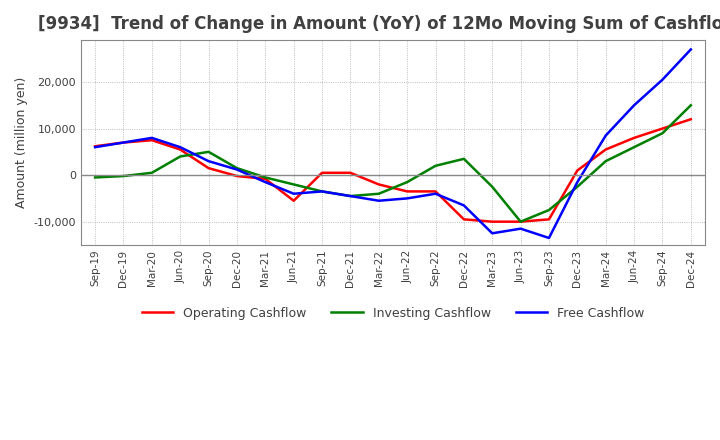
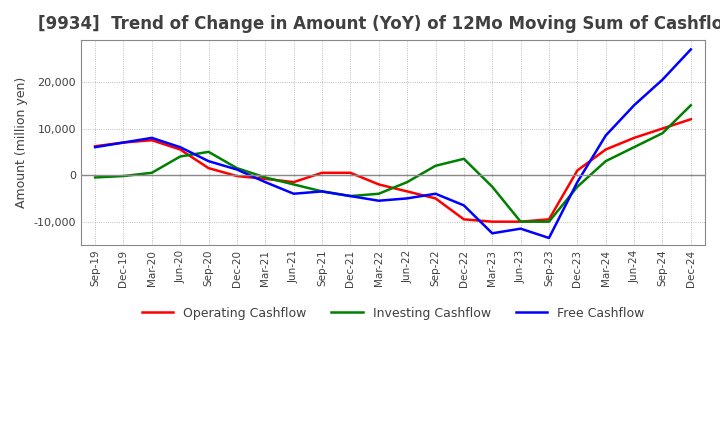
Operating Cashflow/Jun-21: -5,500 -> -1,500
Operating Cashflow/Sep-22: -3,500 -> -5,000
Investing Cashflow/Sep-23: -7,500 -> -10,000
